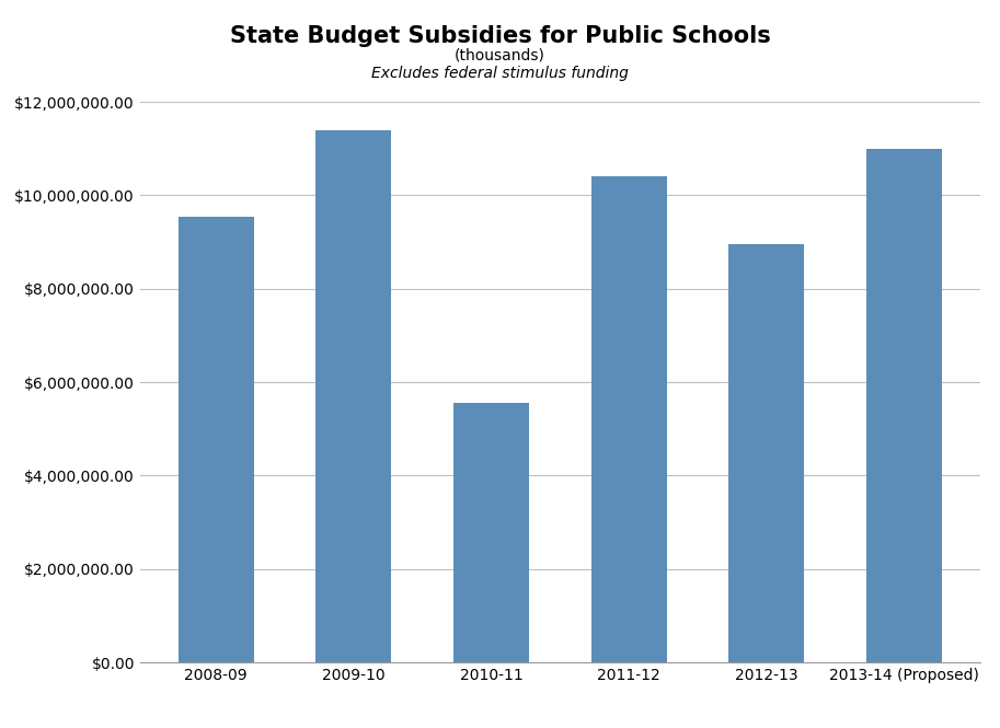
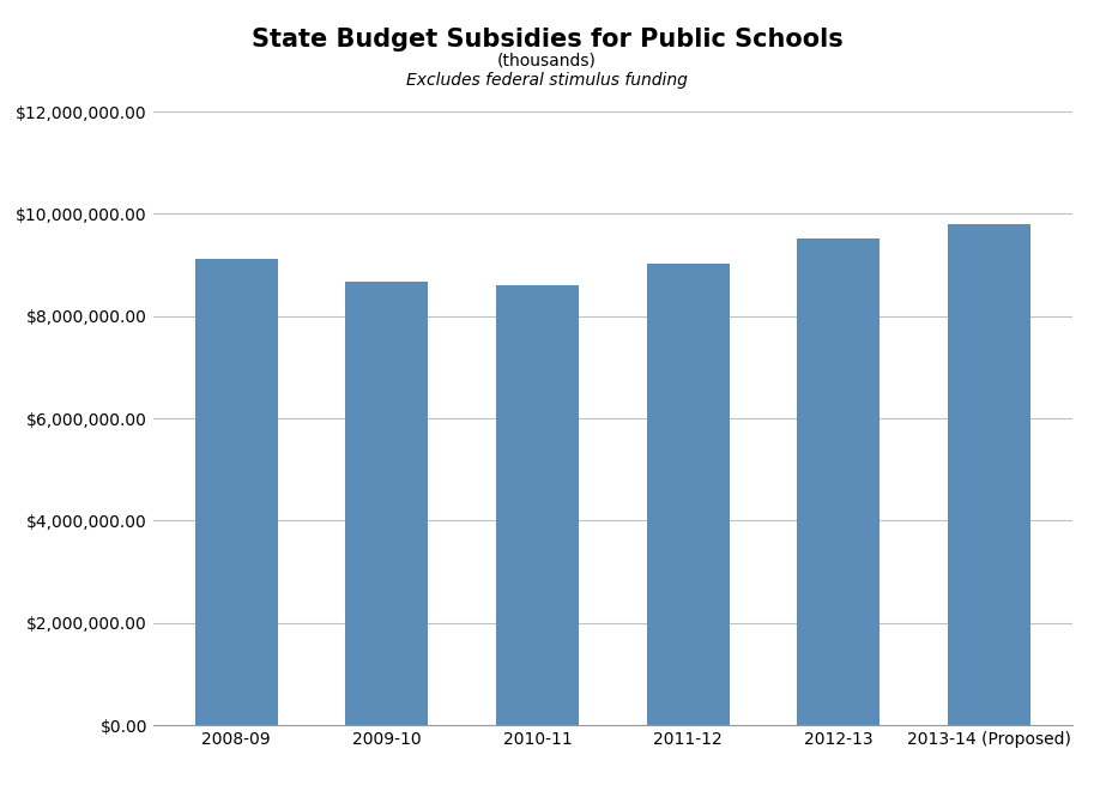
2008-09: $9,550,000 -> $9,120,000
2009-10: $11,400,000 -> $8,680,000
2010-11: $5,550,000 -> $8,600,000
2011-12: $10,400,000 -> $9,030,000
2012-13: $8,950,000 -> $9,520,000
2013-14 (Proposed): $11,000,000 -> $9,800,000
